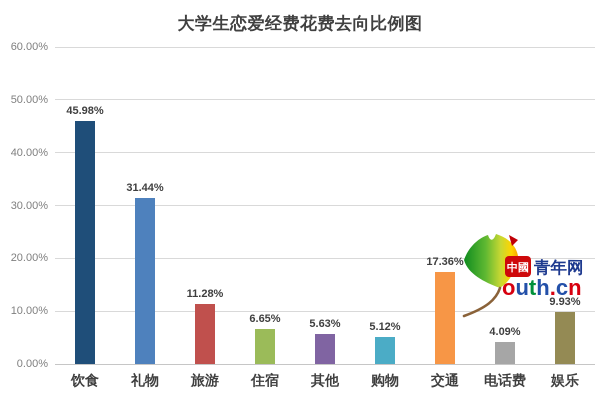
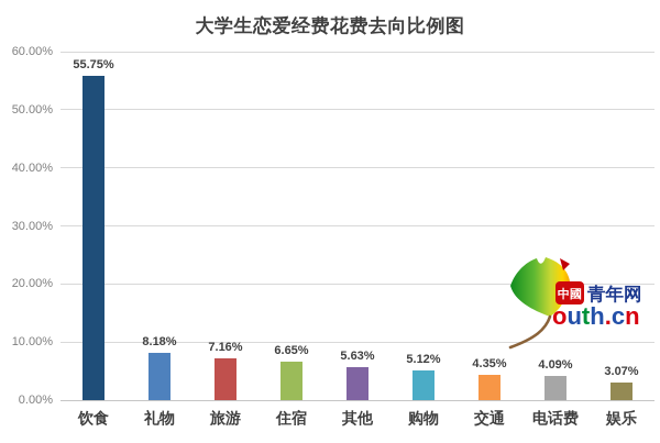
饮食: 45.98% -> 55.75%
礼物: 31.44% -> 8.18%
旅游: 11.28% -> 7.16%
交通: 17.36% -> 4.35%
娱乐: 9.93% -> 3.07%
